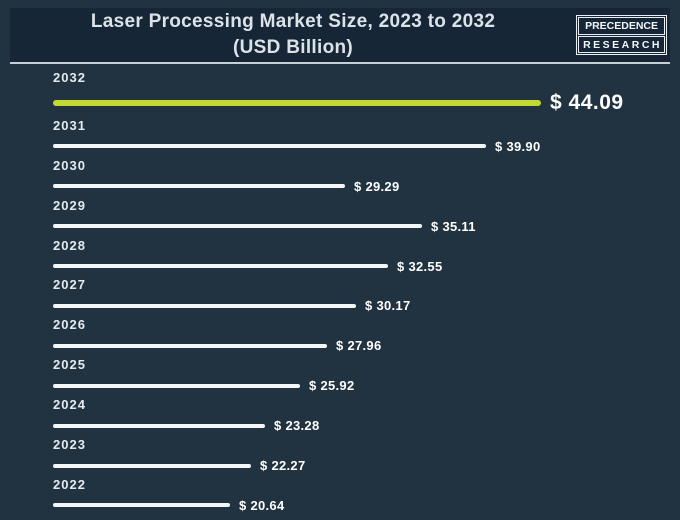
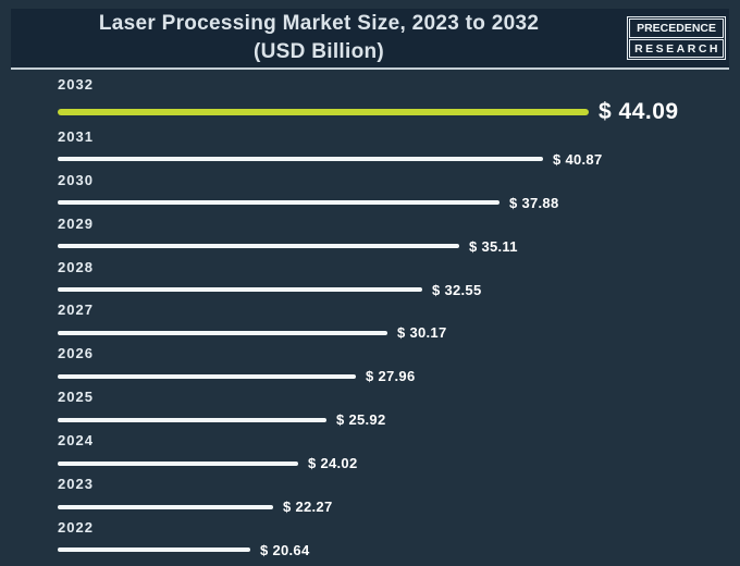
2031: 39.90 -> 40.87
2030: 29.29 -> 37.88
2024: 23.28 -> 24.02
